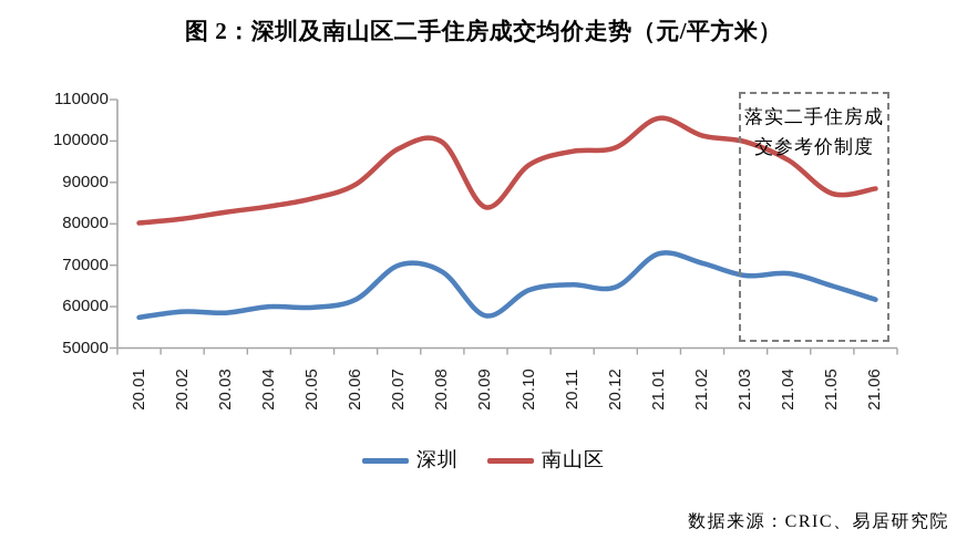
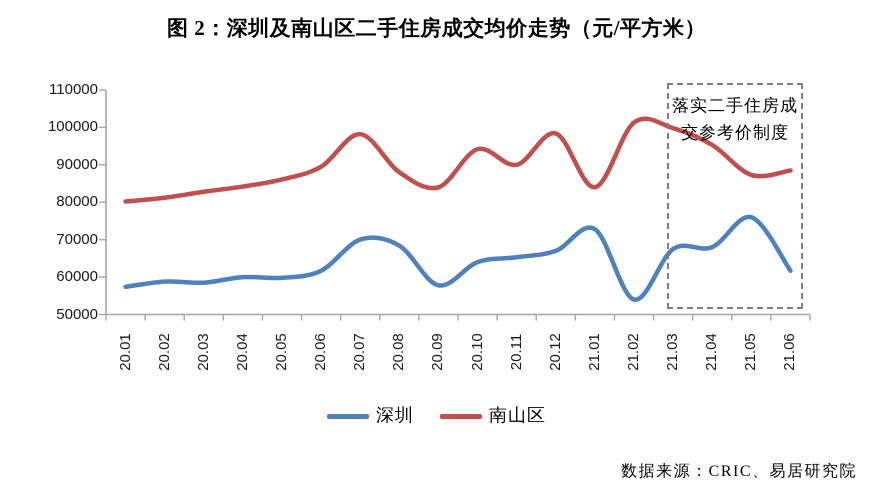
南山区/20.08: 100000 -> 88000
南山区/20.11: 98000 -> 90000
深圳/20.12: 65000 -> 67000
南山区/21.01: 106000 -> 84000
深圳/21.02: 70000 -> 54000
深圳/21.05: 65000 -> 76000
